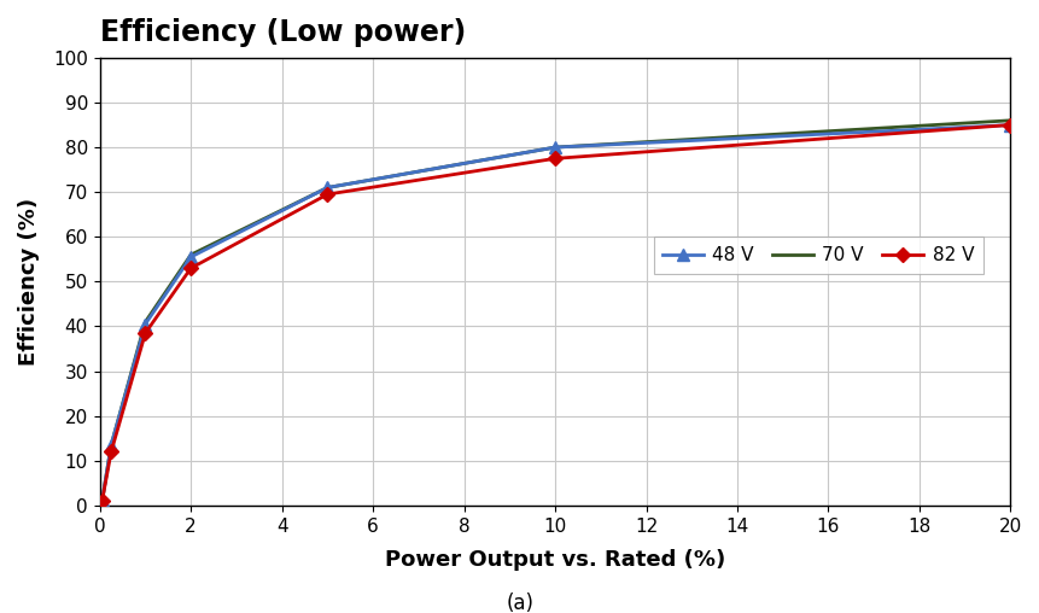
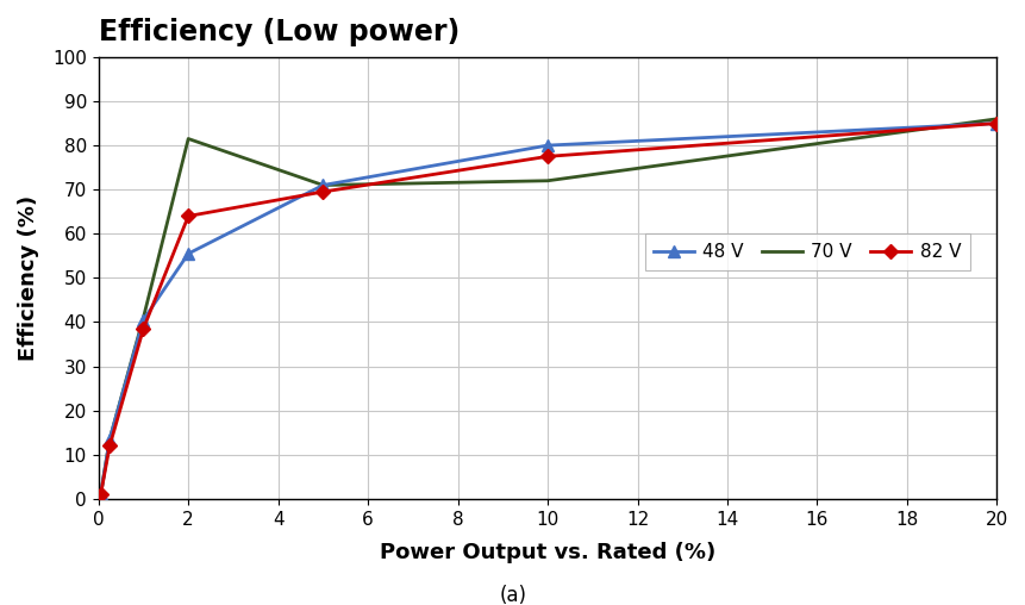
70 V/2: 56.0 -> 81.5
82 V/2: 53.0 -> 64.0
70 V/10: 80.0 -> 72.0
